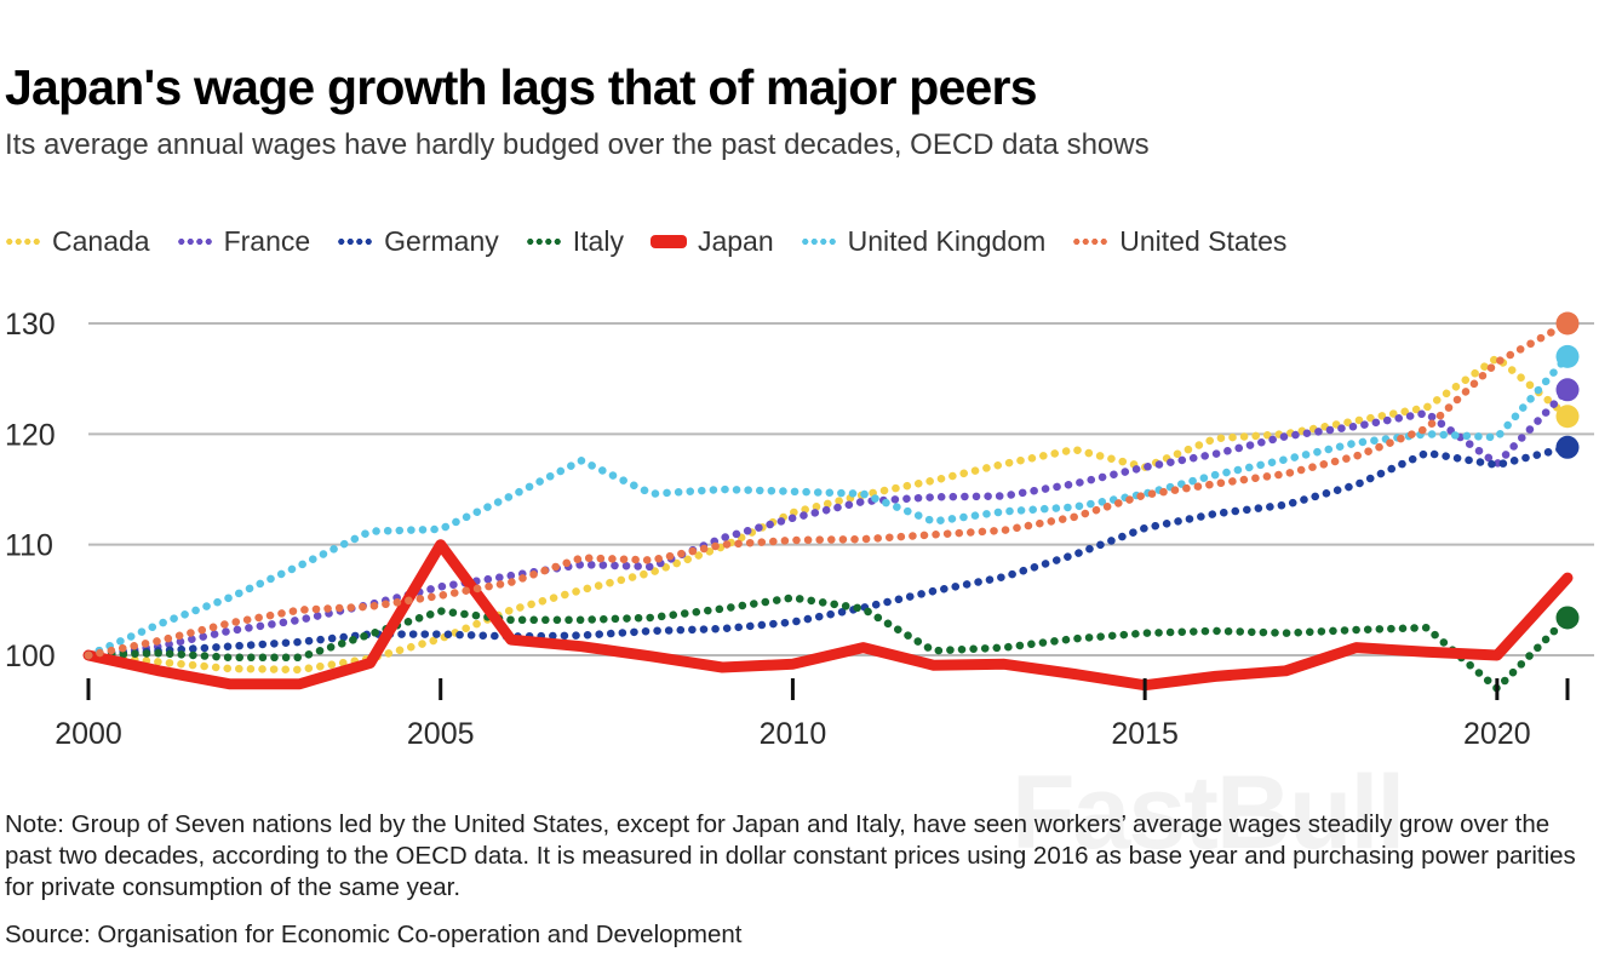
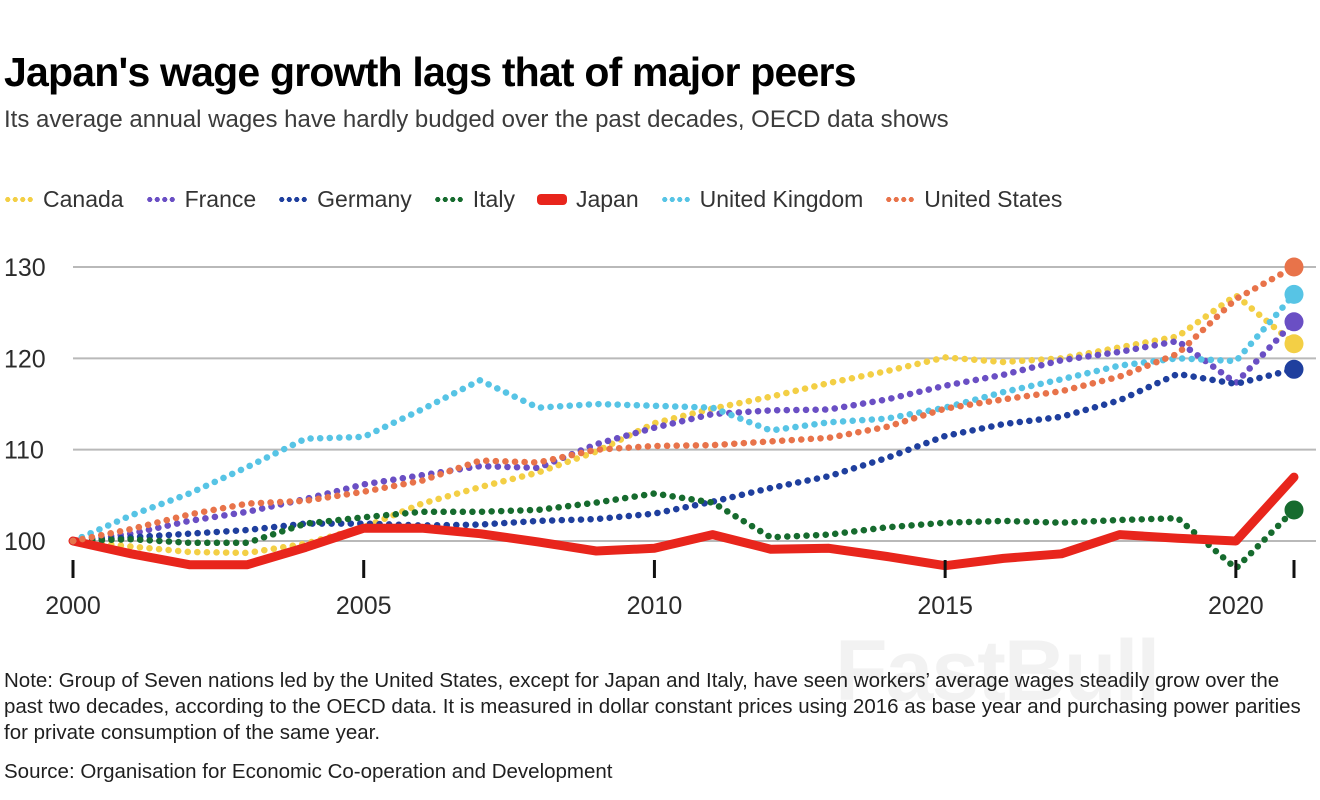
Italy/2005: 104 -> 103
Japan/2005: 110 -> 101
Canada/2015: 117 -> 120
